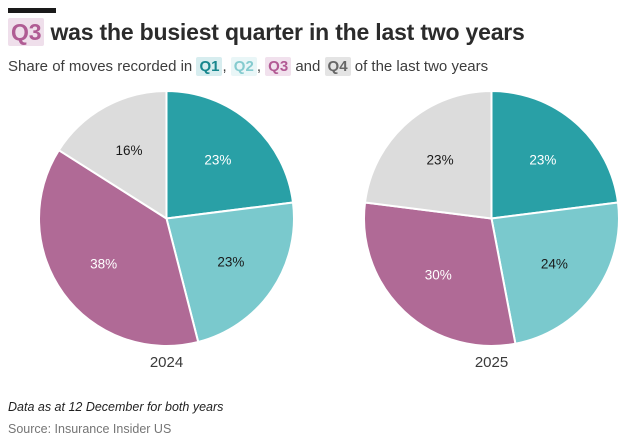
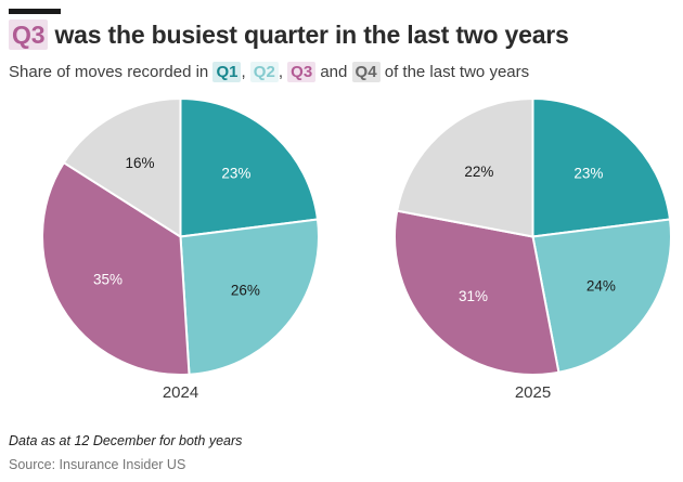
2024/Q2: 23% -> 26%
2024/Q3: 38% -> 35%
2025/Q3: 30% -> 31%
2025/Q4: 23% -> 22%
